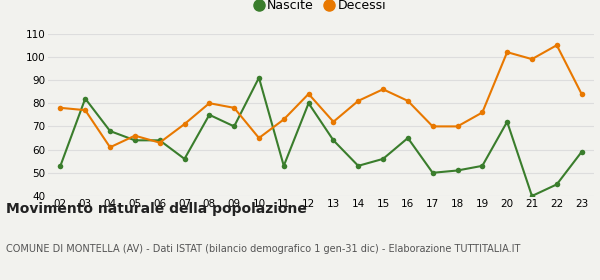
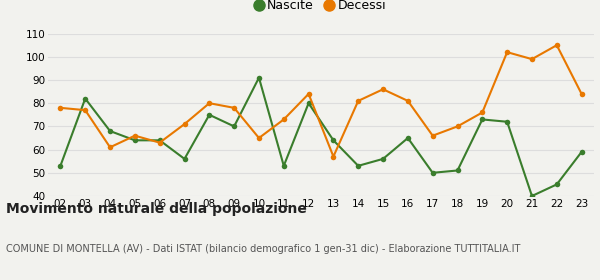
Decessi/13: 72 -> 57
Decessi/17: 70 -> 66
Nascite/19: 53 -> 73
